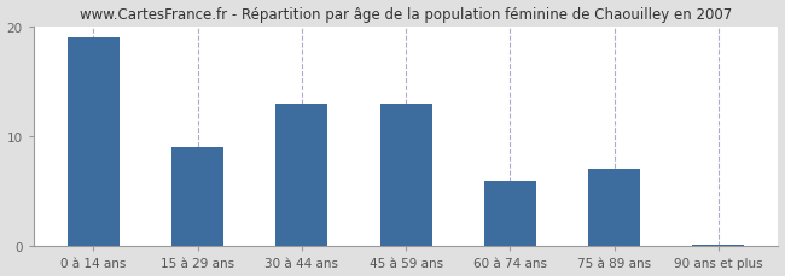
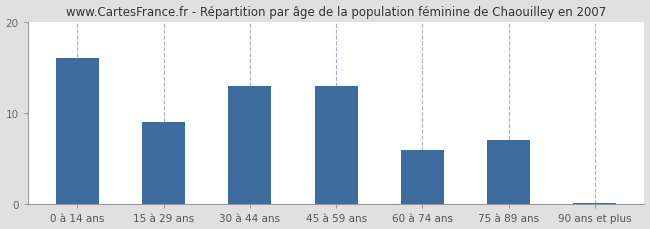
0 à 14 ans: 19.0 -> 16.0
